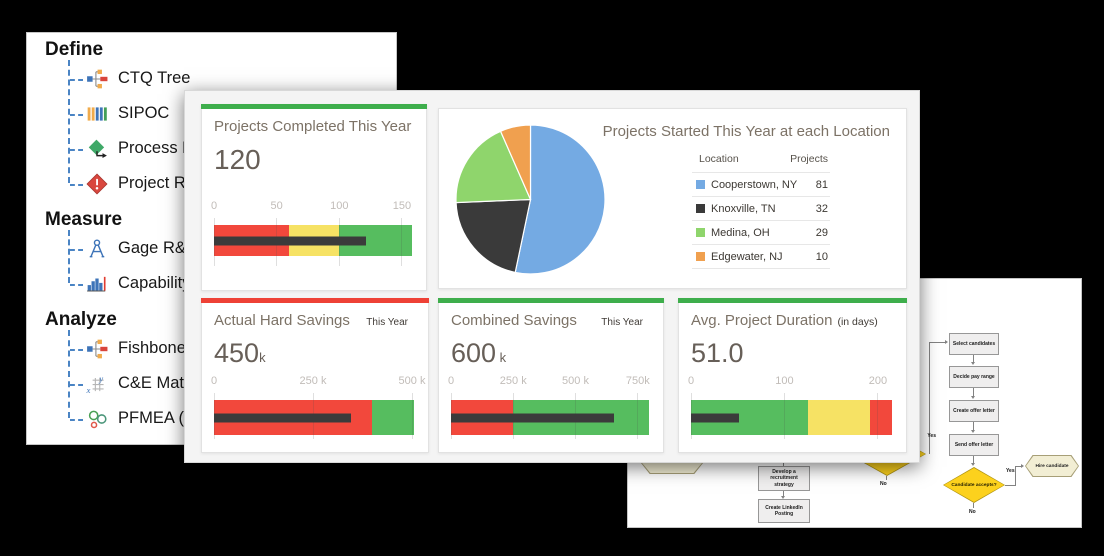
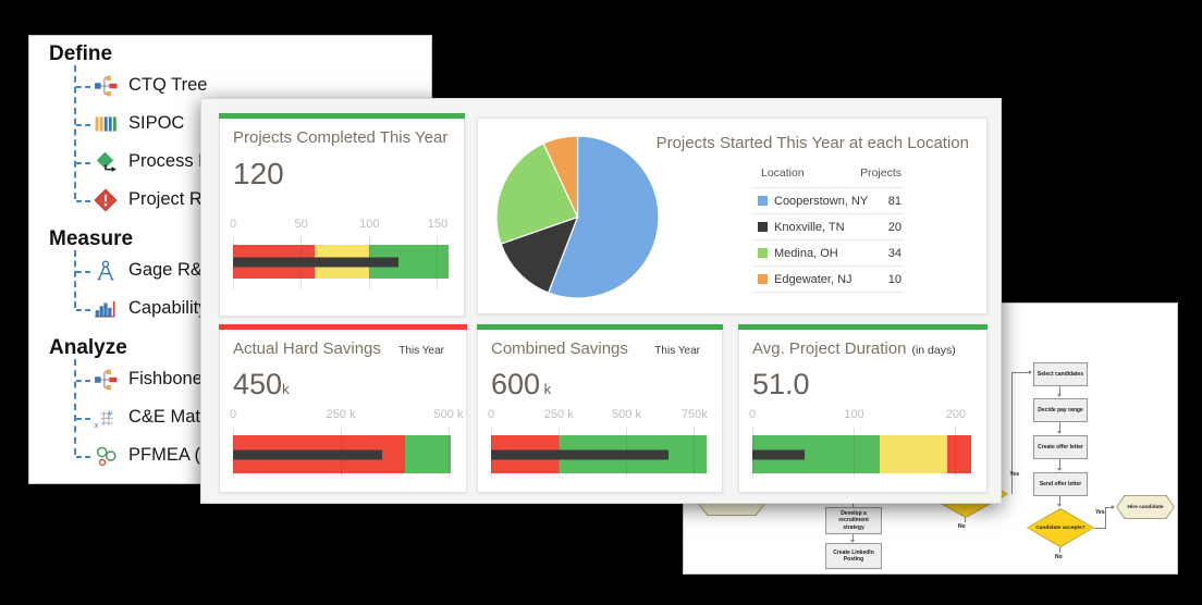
Projects Started This Year at each Location/Knoxville, TN: 32 -> 20
Projects Started This Year at each Location/Medina, OH: 29 -> 34
